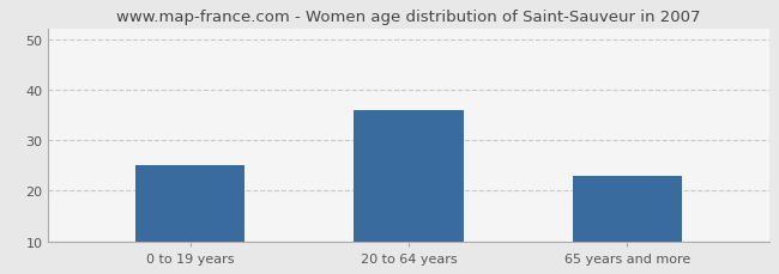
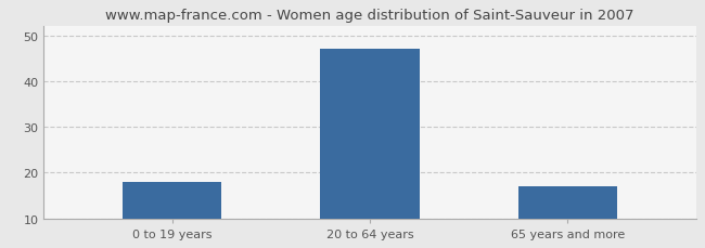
0 to 19 years: 25 -> 18
20 to 64 years: 36 -> 47
65 years and more: 23 -> 17
